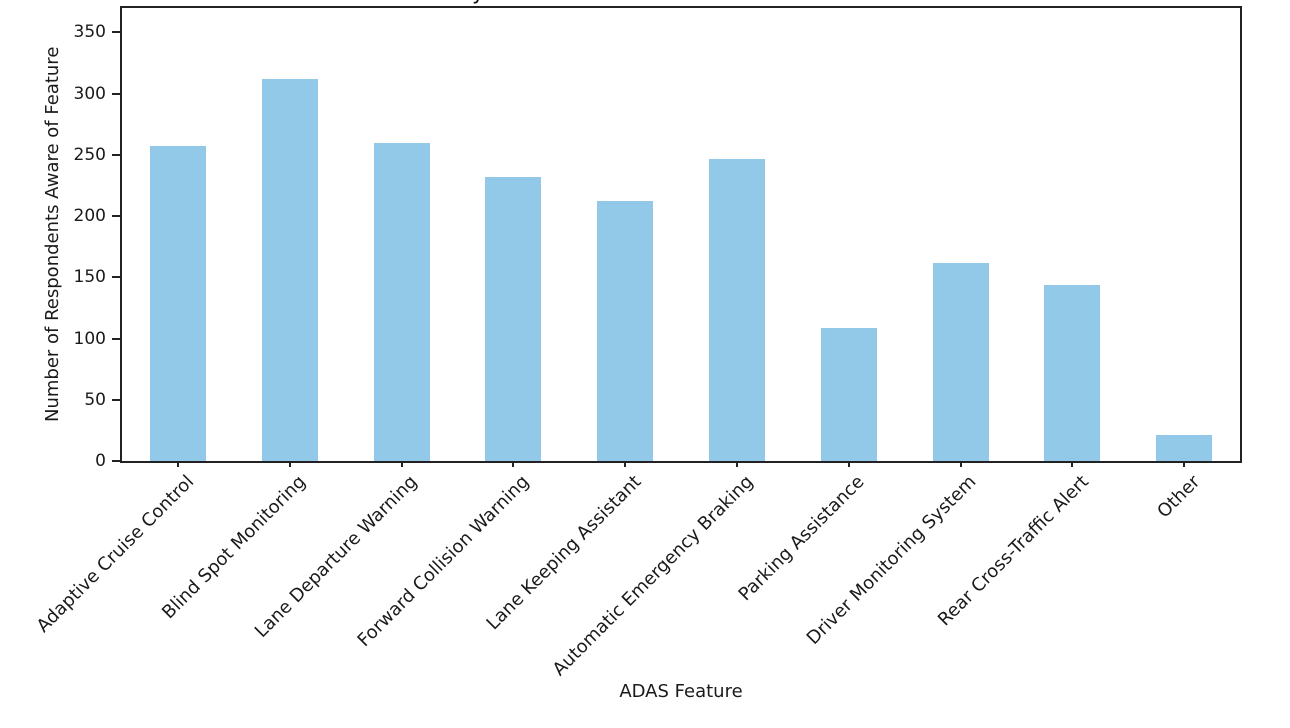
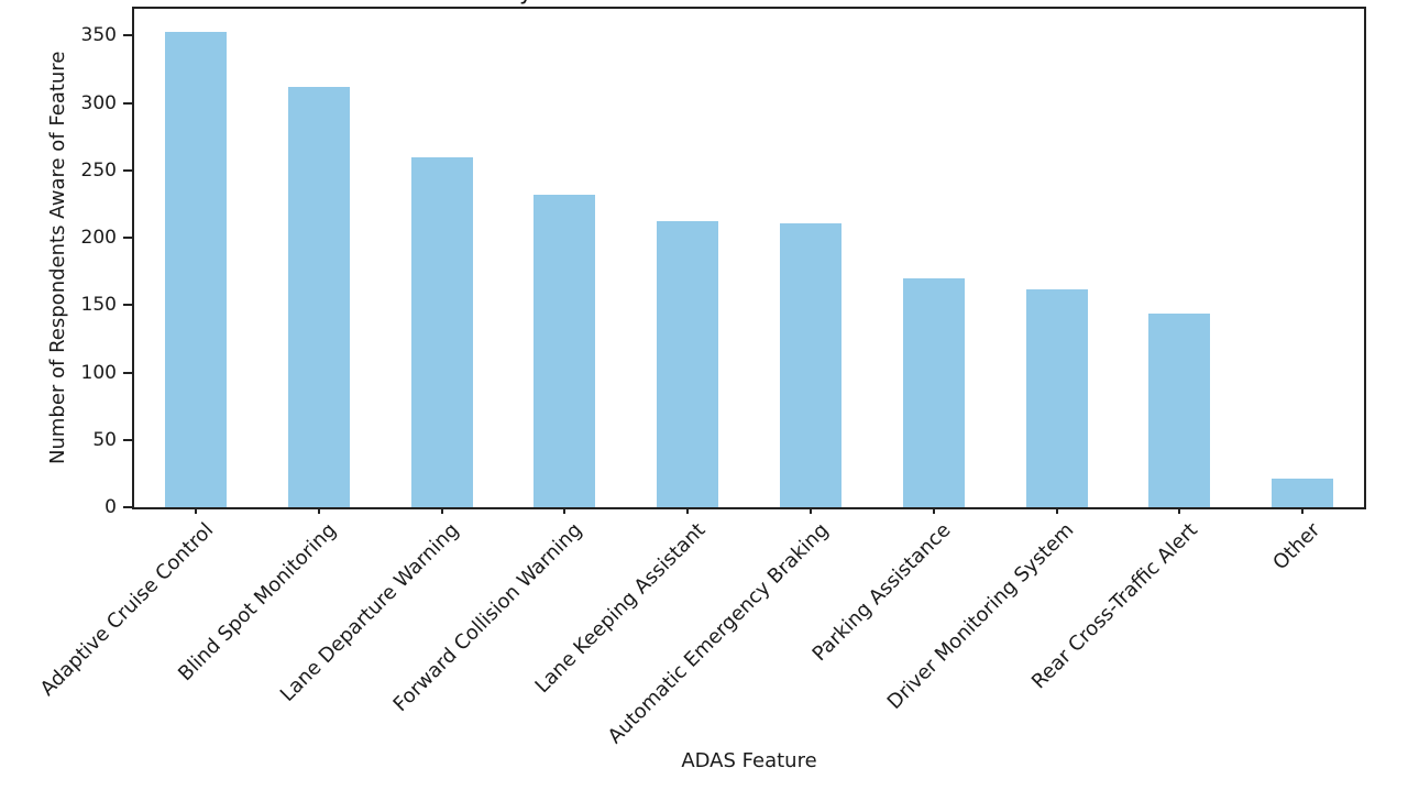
Adaptive Cruise Control: 257 -> 353
Automatic Emergency Braking: 247 -> 211
Parking Assistance: 109 -> 170
